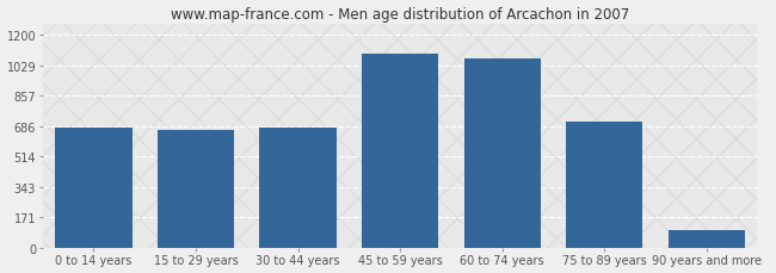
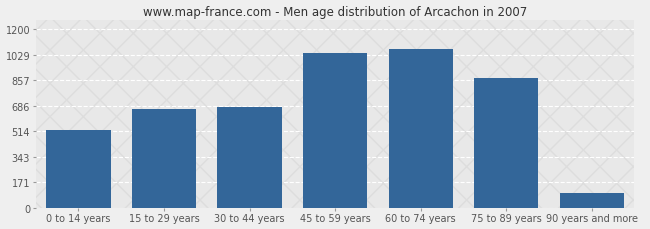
0 to 14 years: 680 -> 520
45 to 59 years: 1090 -> 1040
75 to 89 years: 710 -> 870
